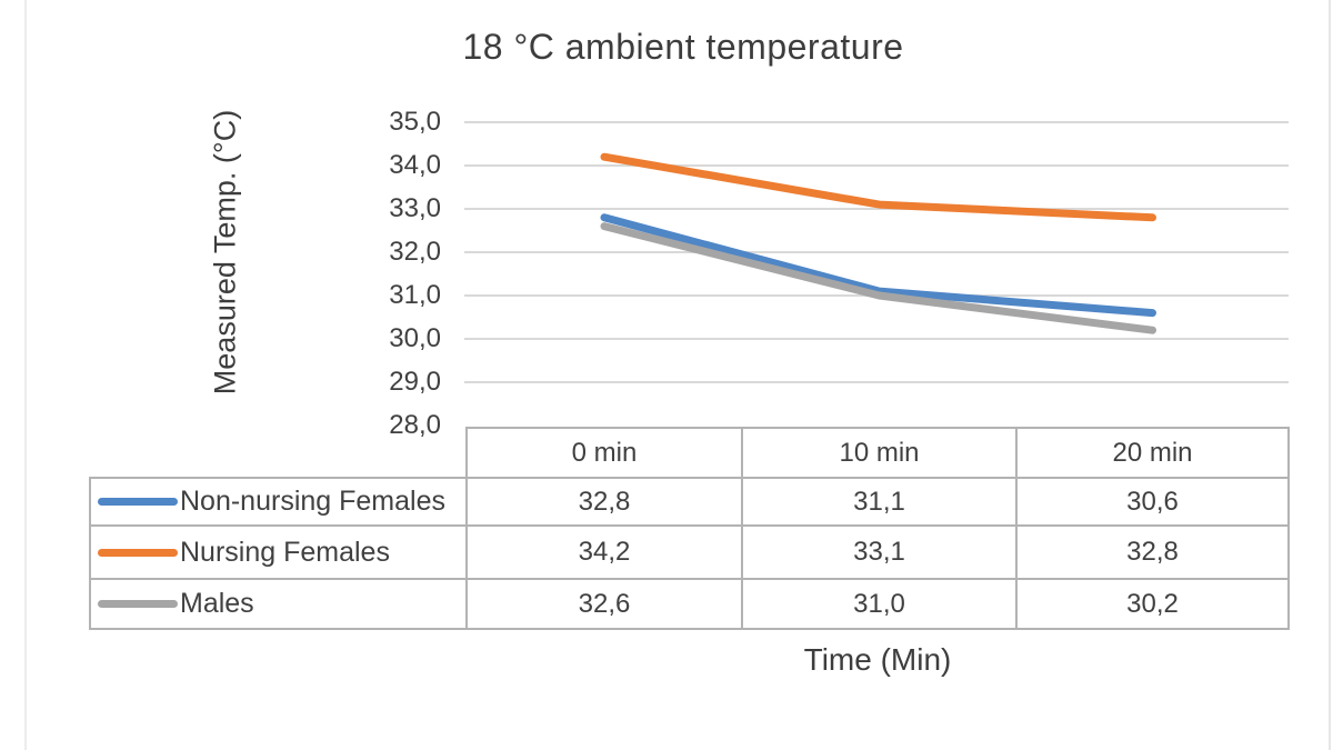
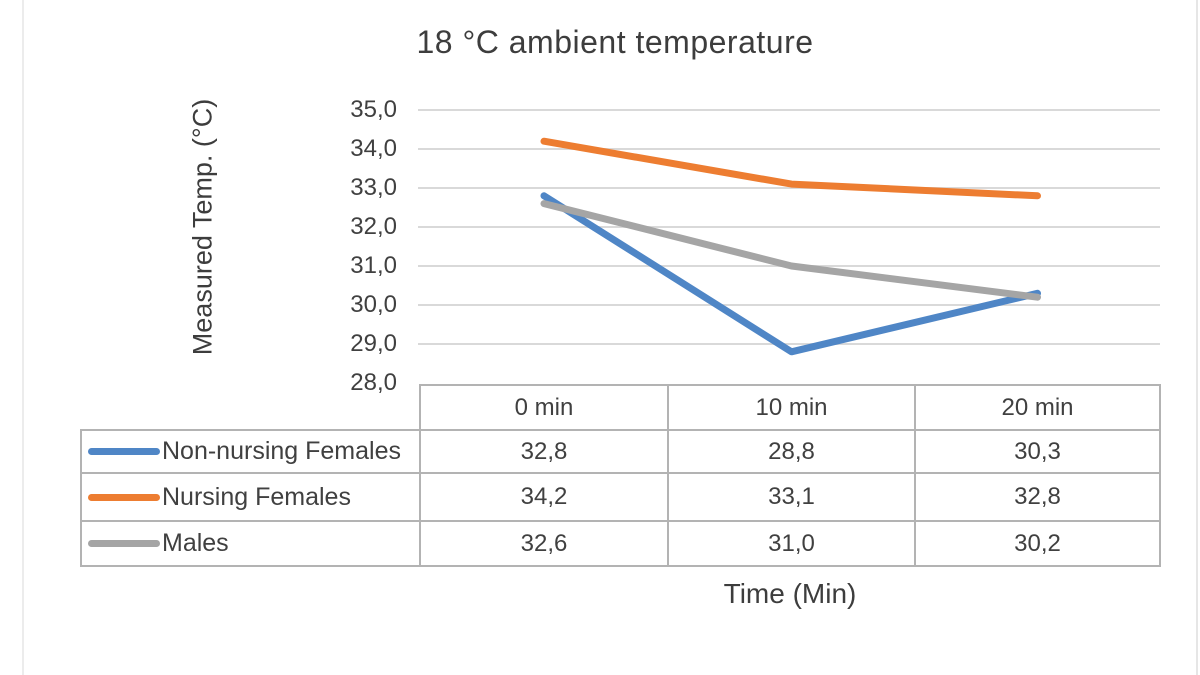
Non-nursing Females/10 min: 31,1 -> 28,8
Non-nursing Females/20 min: 30,6 -> 30,3
